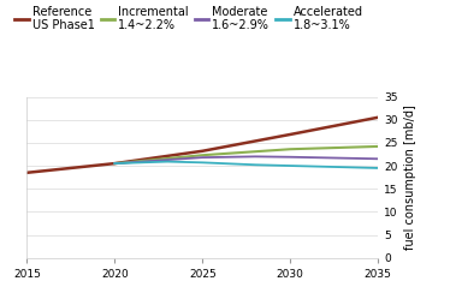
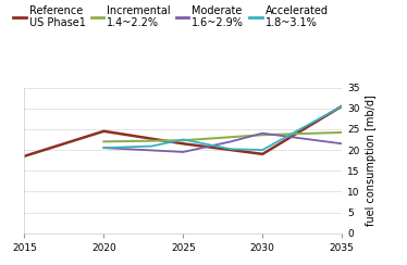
Reference US Phase1/2020: 20.5 -> 24.5
Incremental 1.4~2.2%/2020: 20.5 -> 22.0
Reference US Phase1/2025: 23.2 -> 21.5
Moderate 1.6~2.9%/2025: 21.8 -> 19.5
Accelerated 1.8~3.1%/2025: 20.7 -> 22.5
Reference US Phase1/2030: 26.8 -> 19.0
Moderate 1.6~2.9%/2030: 21.9 -> 24.0
Accelerated 1.8~3.1%/2035: 19.5 -> 30.5
